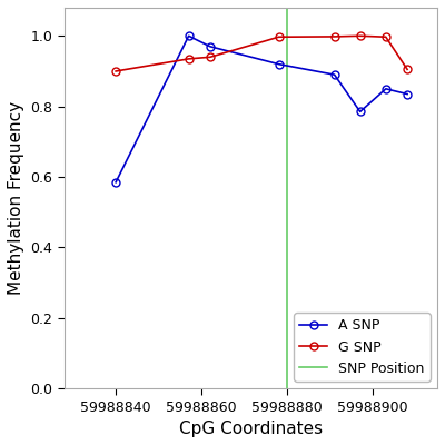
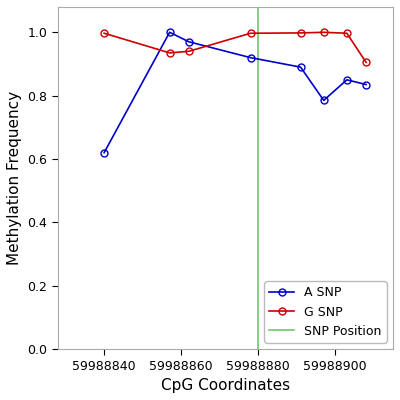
A SNP/59988840: 0.585 -> 0.620
G SNP/59988840: 0.900 -> 0.997
